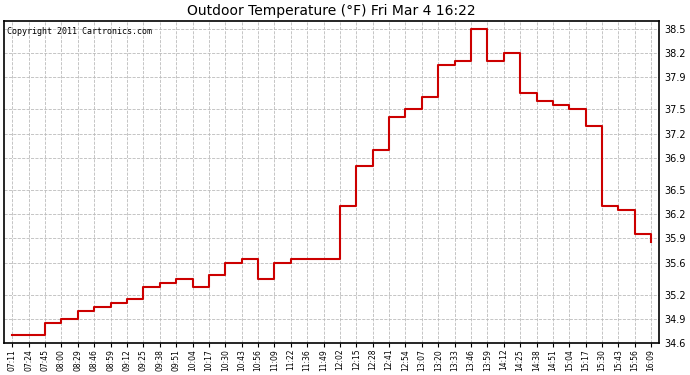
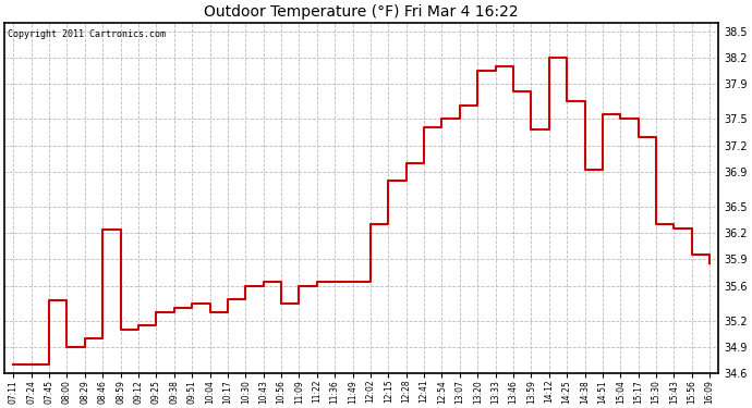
07:45: 34.85 -> 35.44
08:46: 35.05 -> 36.24
13:46: 38.50 -> 37.82
13:59: 38.10 -> 37.38
14:38: 37.60 -> 36.92
